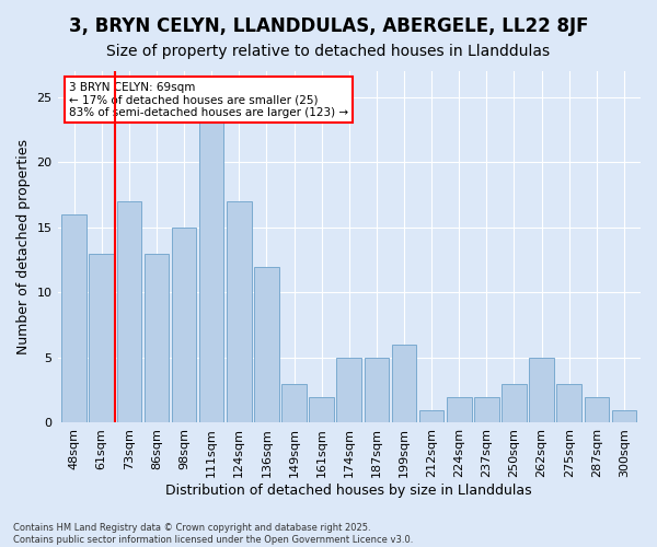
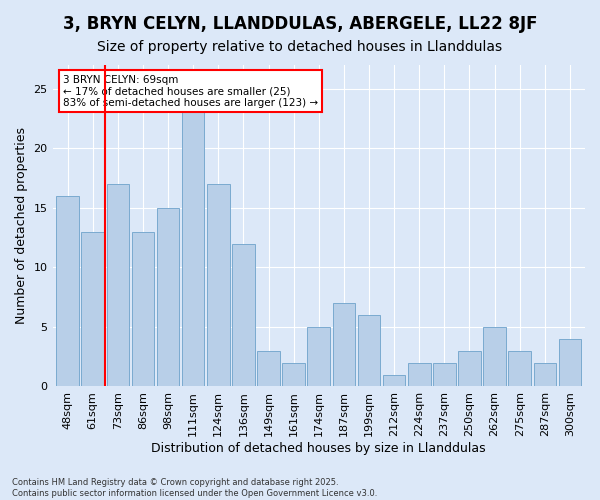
187sqm: 5 -> 7
300sqm: 1 -> 4
